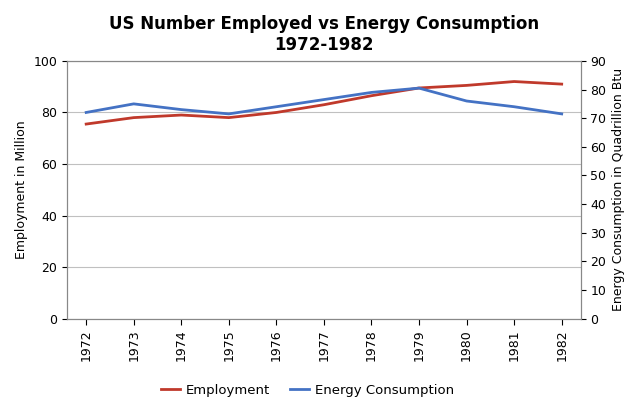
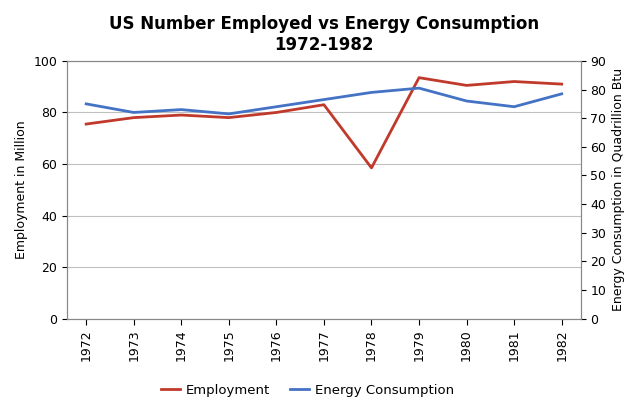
Energy Consumption/1972: 72.0 -> 75.0
Energy Consumption/1973: 75.0 -> 72.0
Employment/1978: 86.5 -> 58.5
Employment/1979: 89.5 -> 93.5
Energy Consumption/1982: 71.5 -> 78.5
